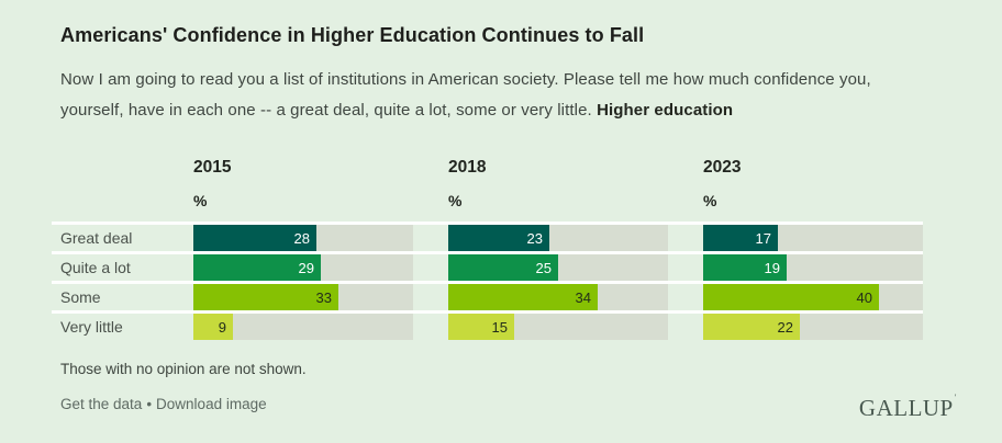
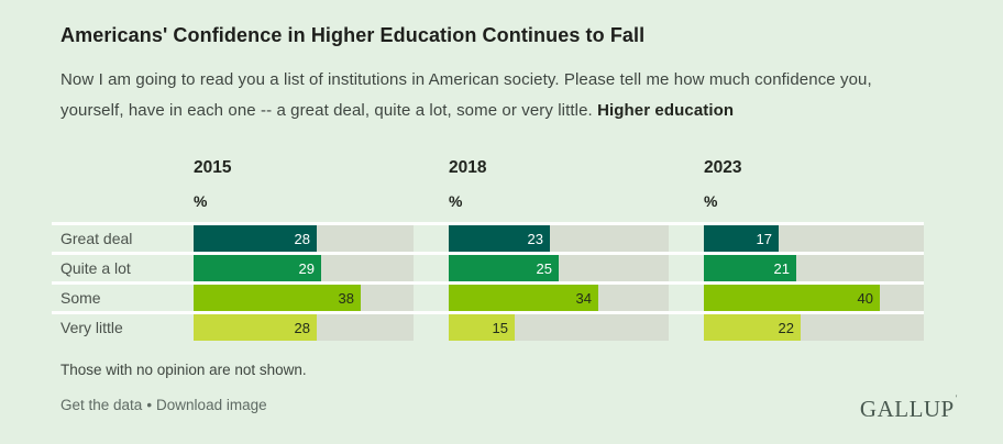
2023/Quite a lot: 19 -> 21
2015/Some: 33 -> 38
2015/Very little: 9 -> 28
